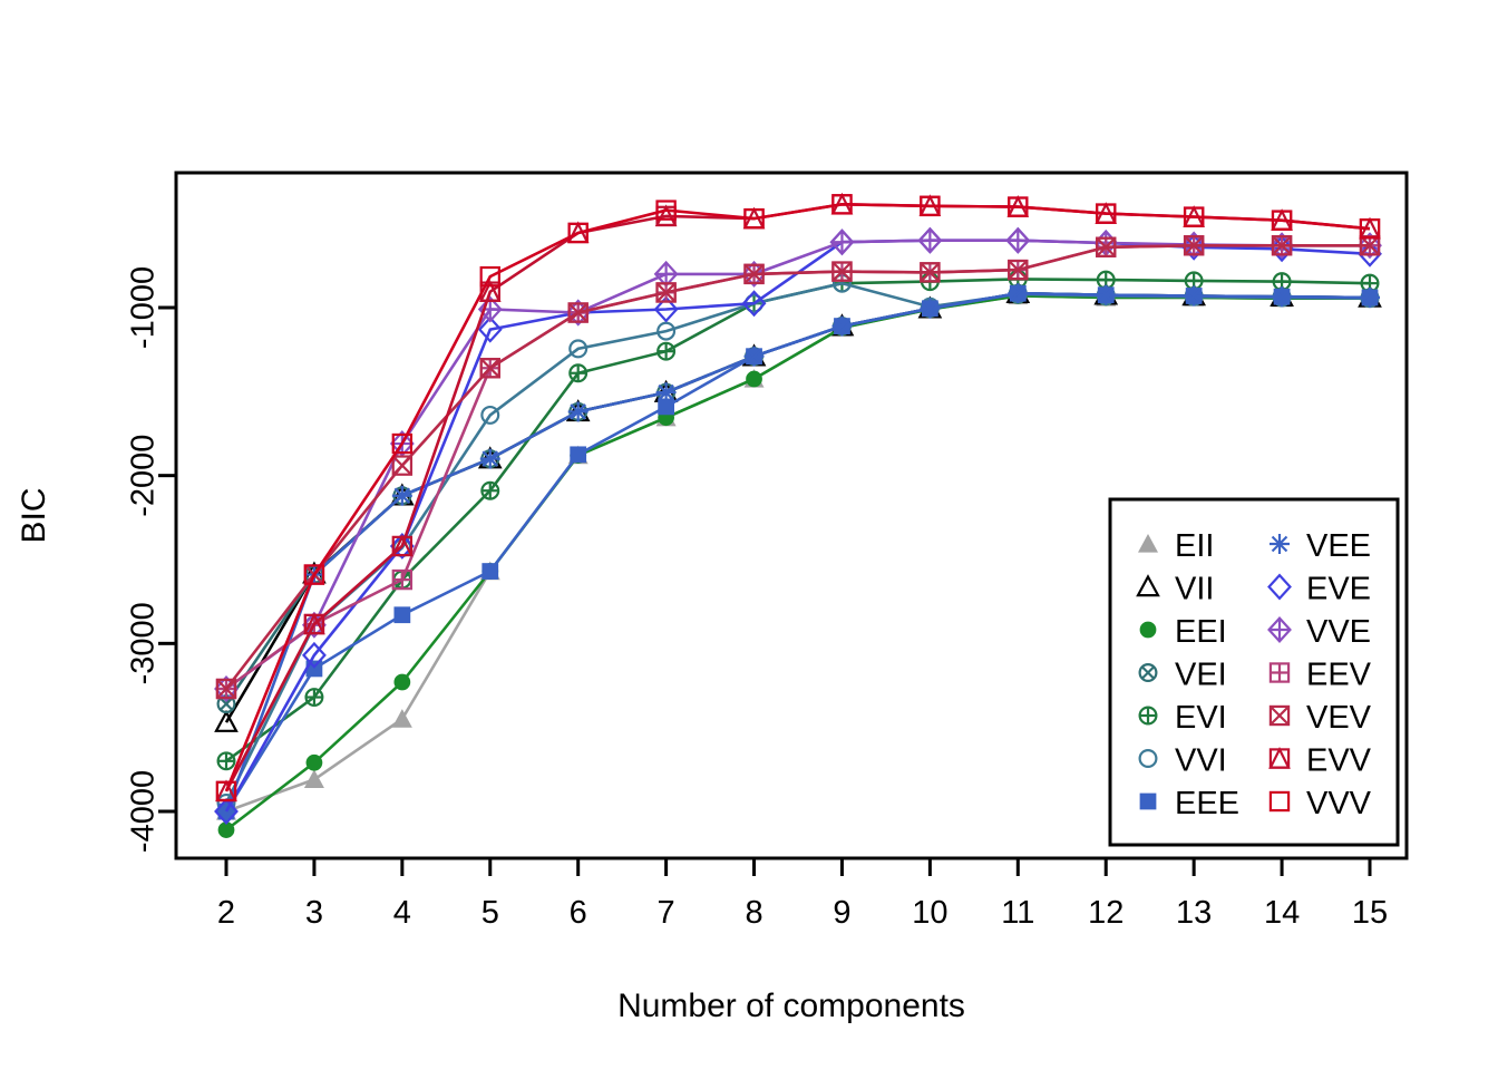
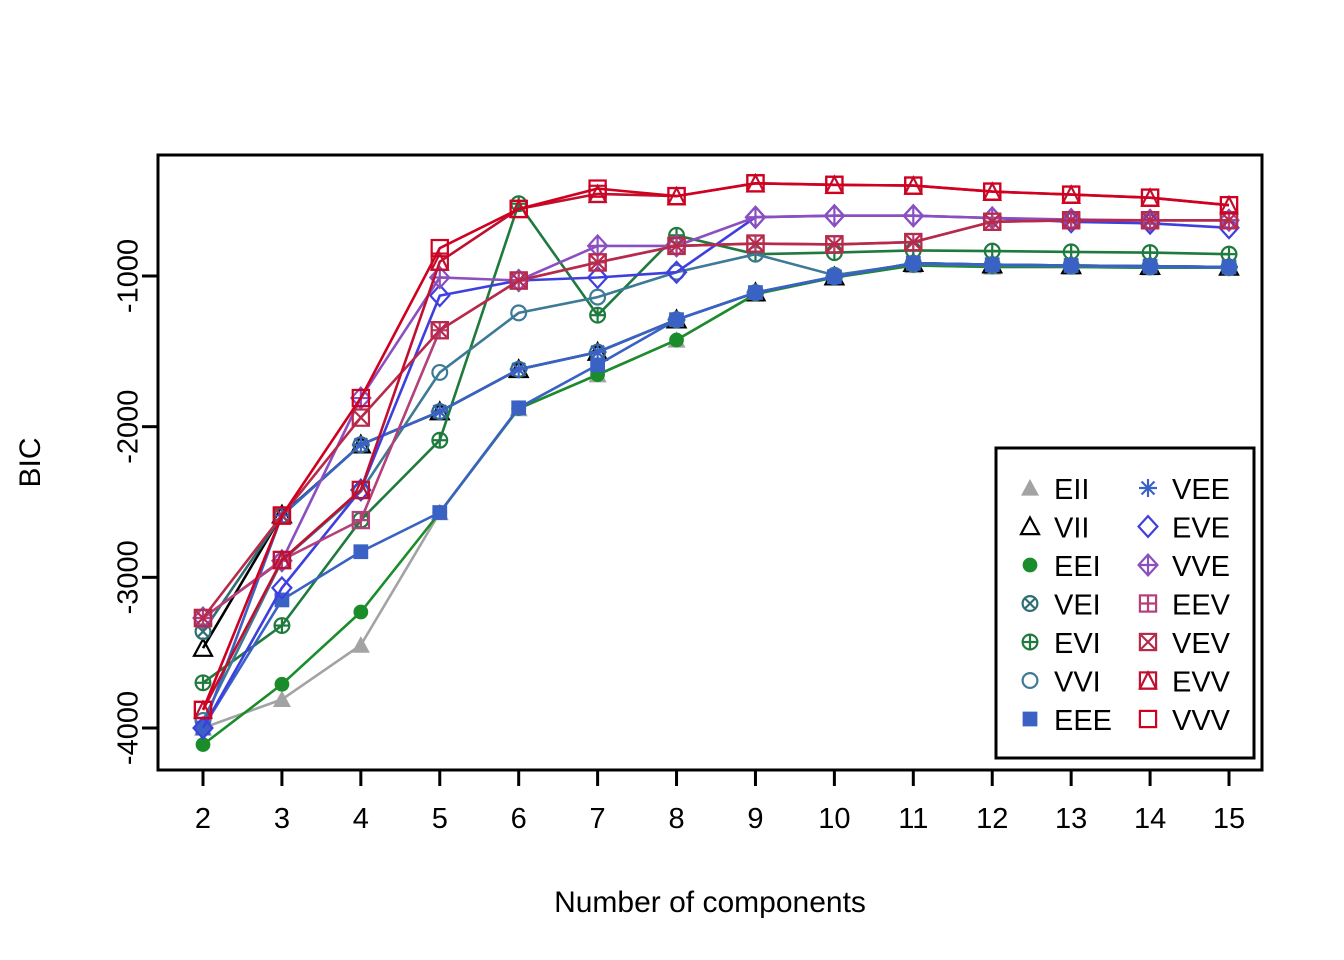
EVI/6: -1390 -> -520
EVI/8: -980 -> -730
